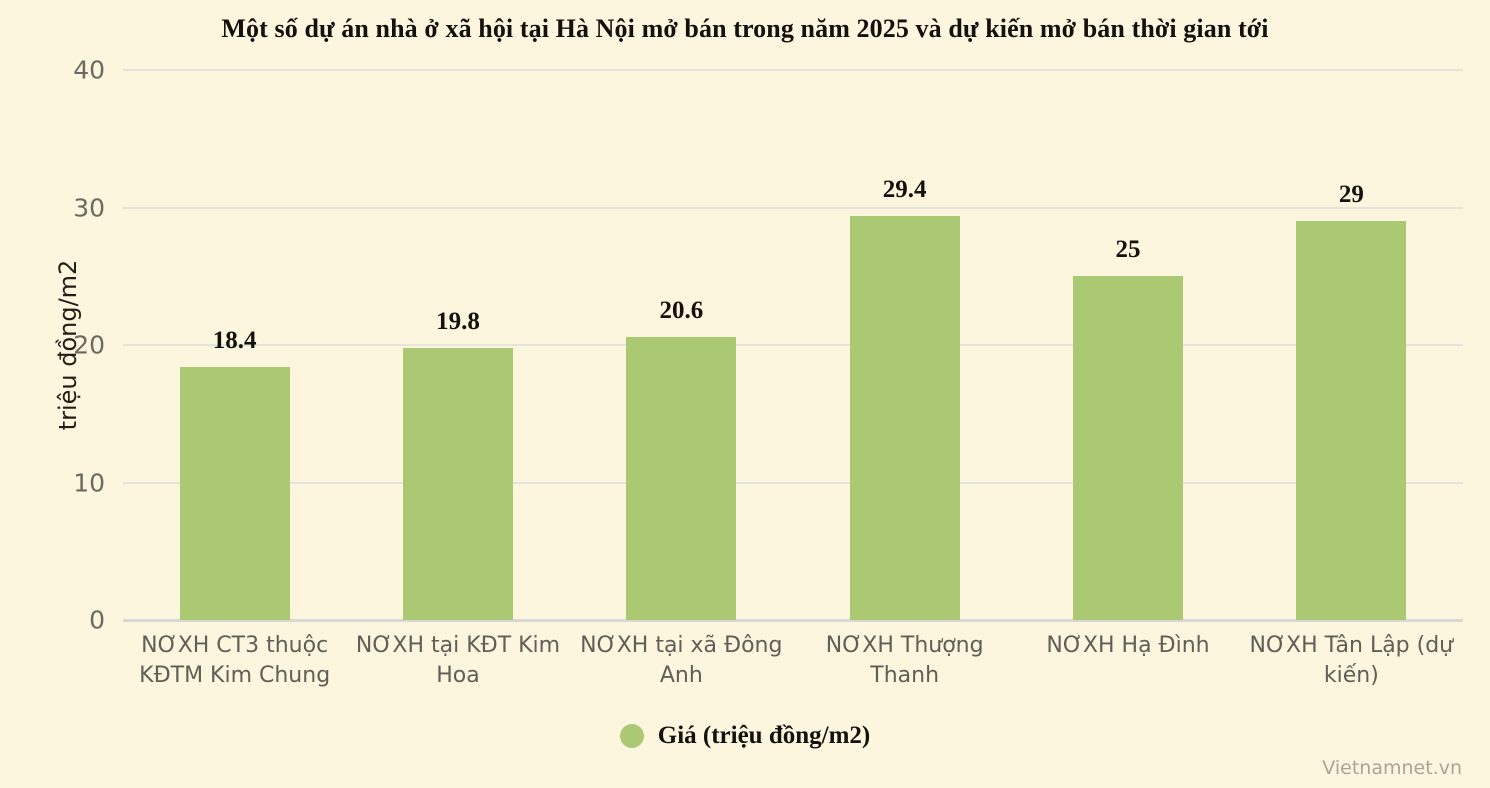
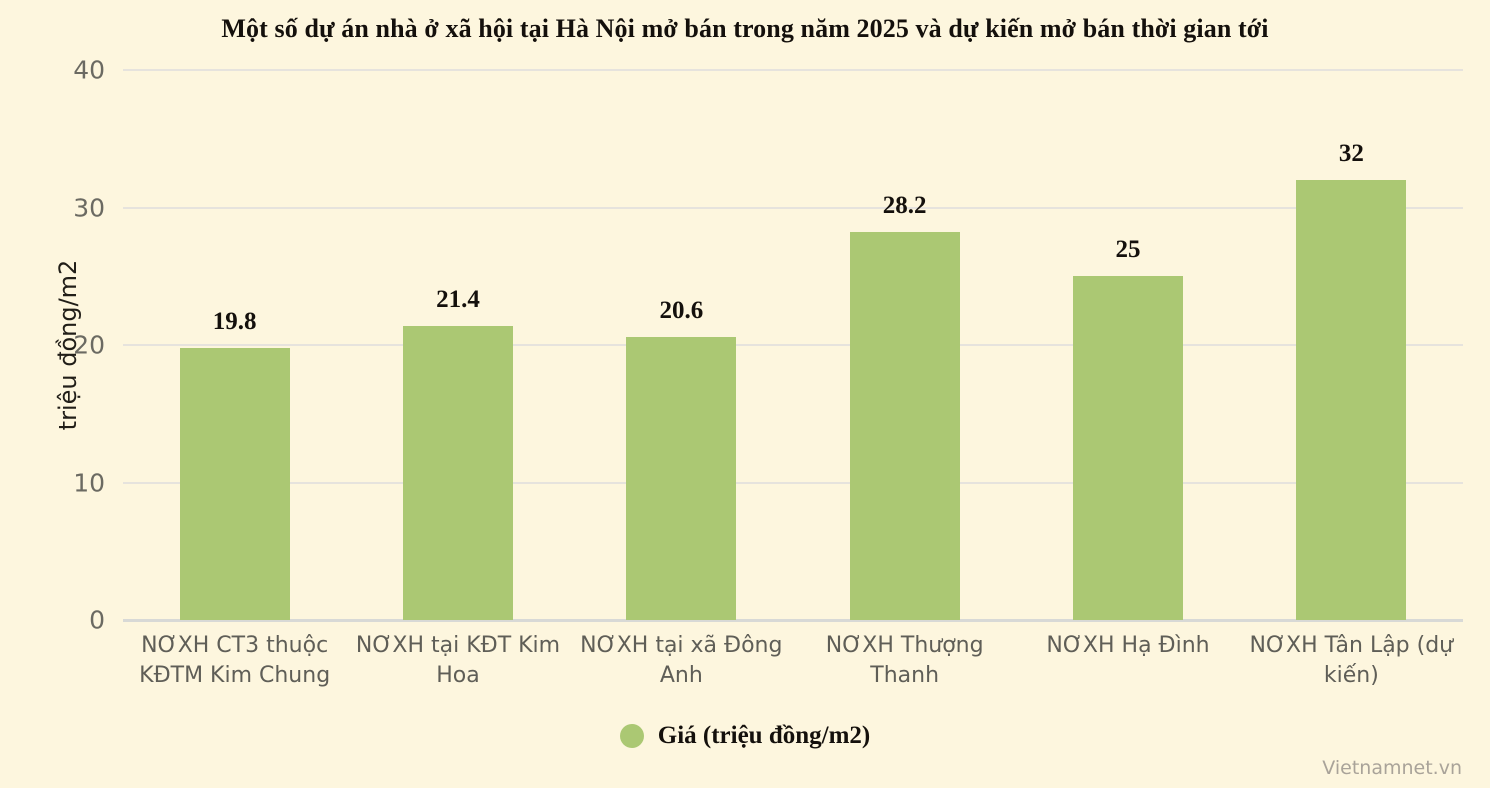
NƠXH CT3 thuộc KĐTM Kim Chung: 18.4 -> 19.8
NƠXH tại KĐT Kim Hoa: 19.8 -> 21.4
NƠXH Thượng Thanh: 29.4 -> 28.2
NƠXH Tân Lập (dự kiến): 29 -> 32
